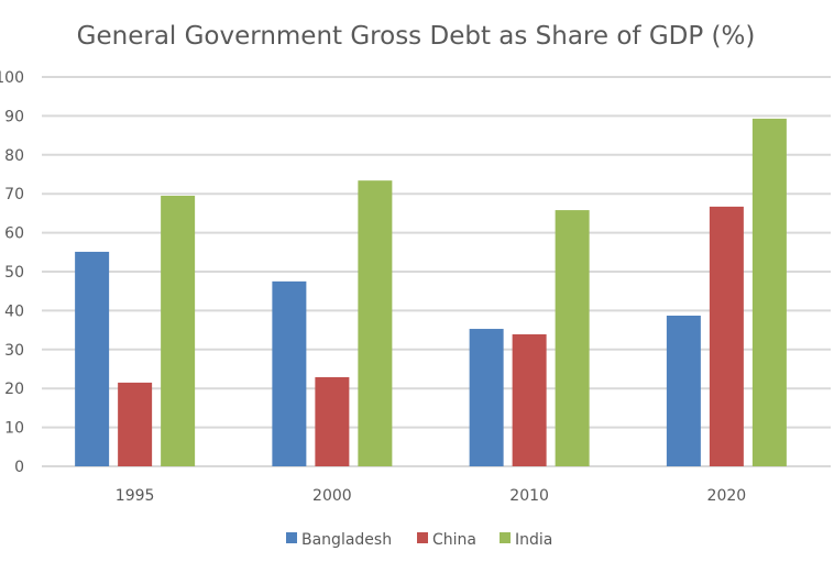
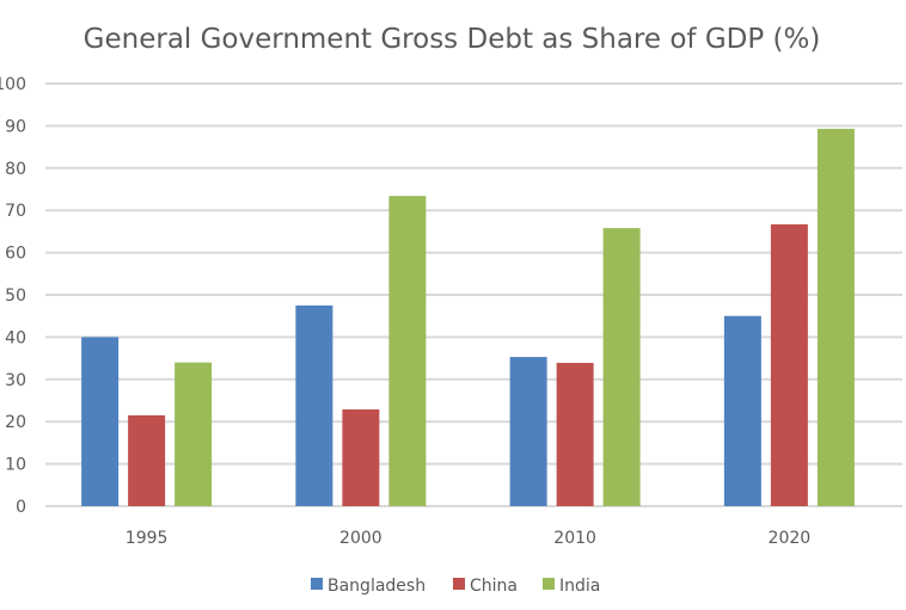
Bangladesh/1995: 55 -> 40
India/1995: 70 -> 34
Bangladesh/2020: 39 -> 45
